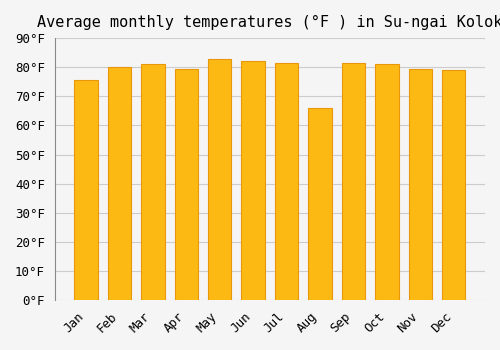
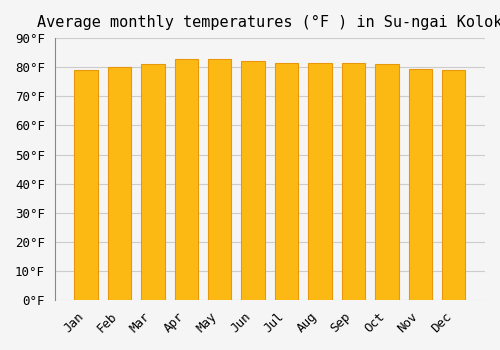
Jan: 75.5°F -> 79.0°F
Apr: 79.5°F -> 83.0°F
Aug: 66.0°F -> 81.5°F
